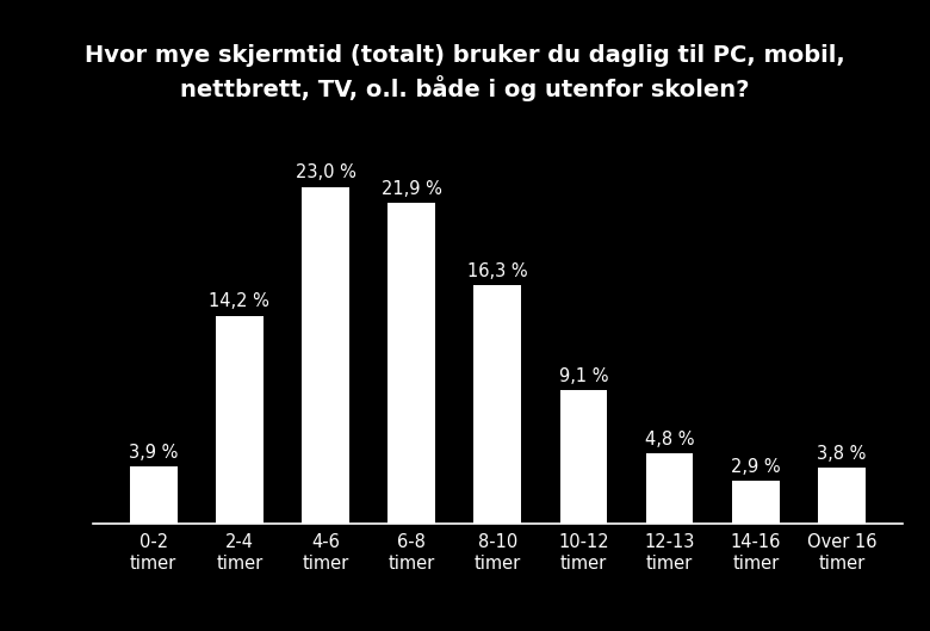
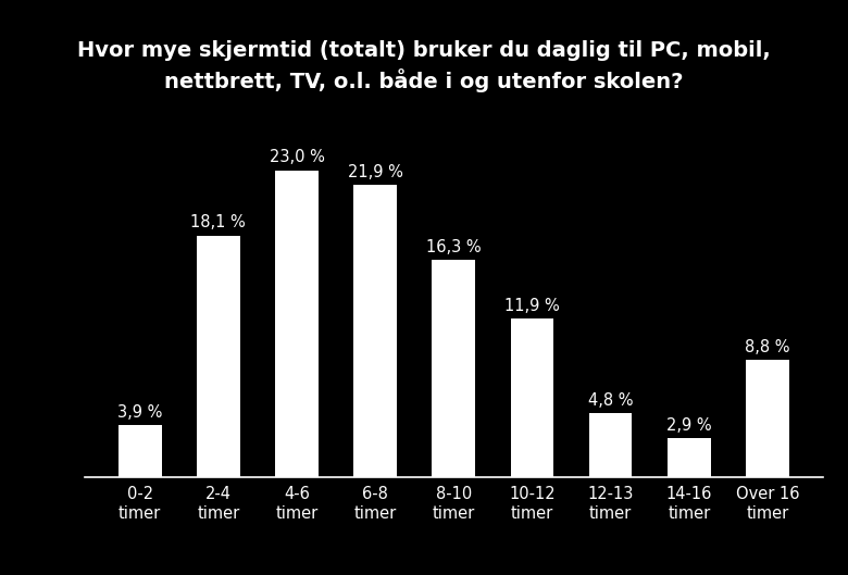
2-4 timer: 14,2 -> 18,1
10-12 timer: 9,1 -> 11,9
Over 16 timer: 3,8 -> 8,8
